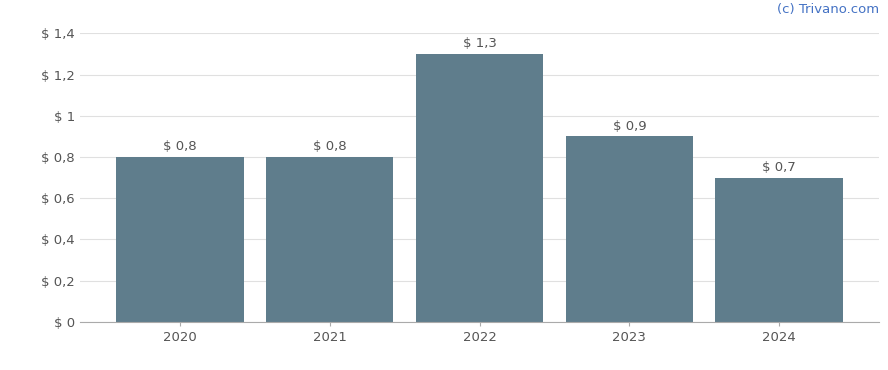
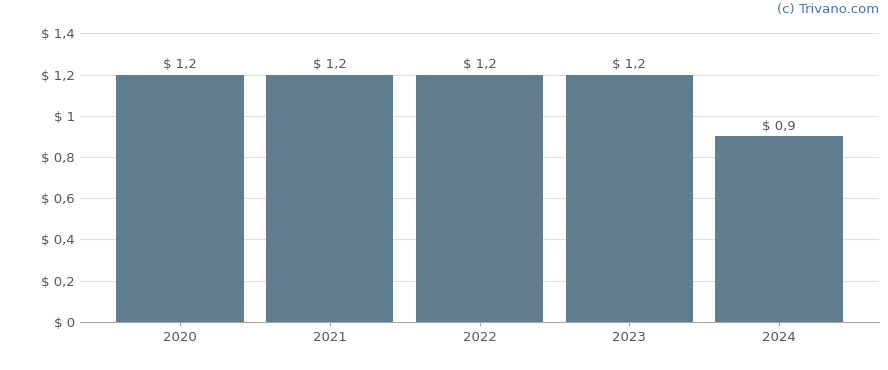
2020: 0,8 -> 1,2
2021: 0,8 -> 1,2
2022: 1,3 -> 1,2
2023: 0,9 -> 1,2
2024: 0,7 -> 0,9
